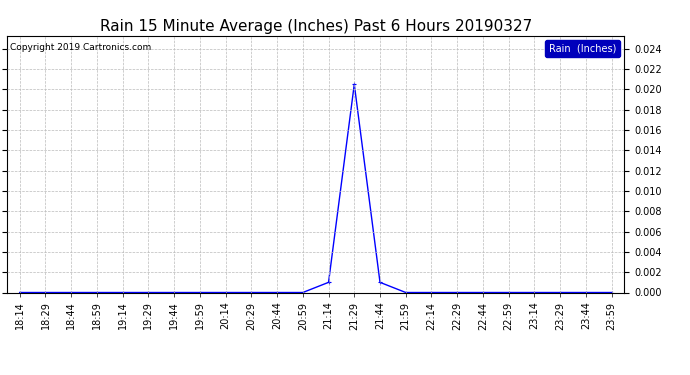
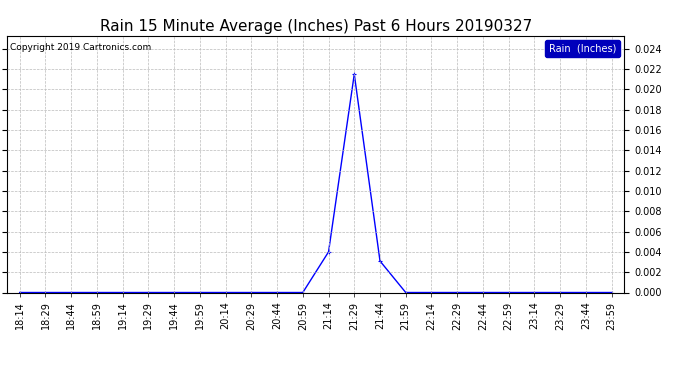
21:14: 0.0010 -> 0.0040
21:29: 0.0205 -> 0.0215
21:44: 0.0010 -> 0.0031
